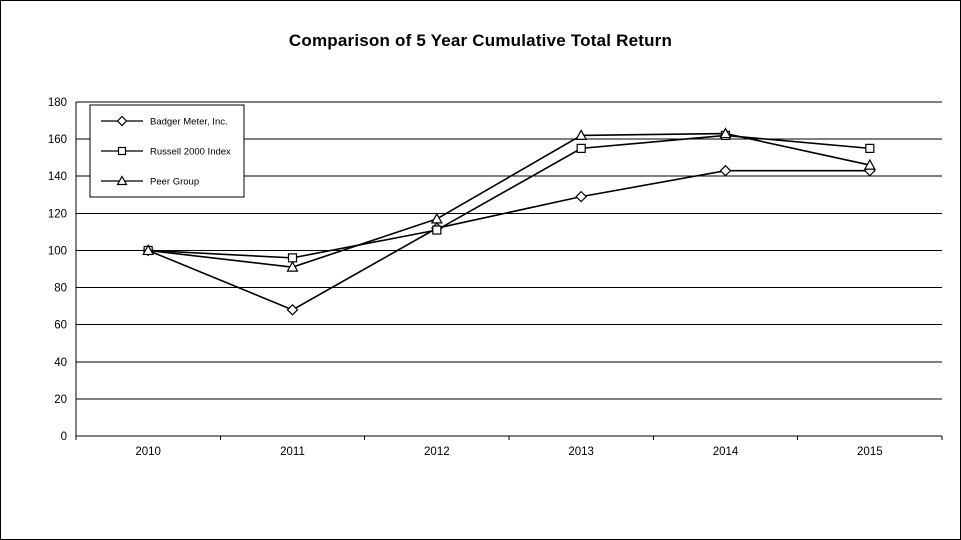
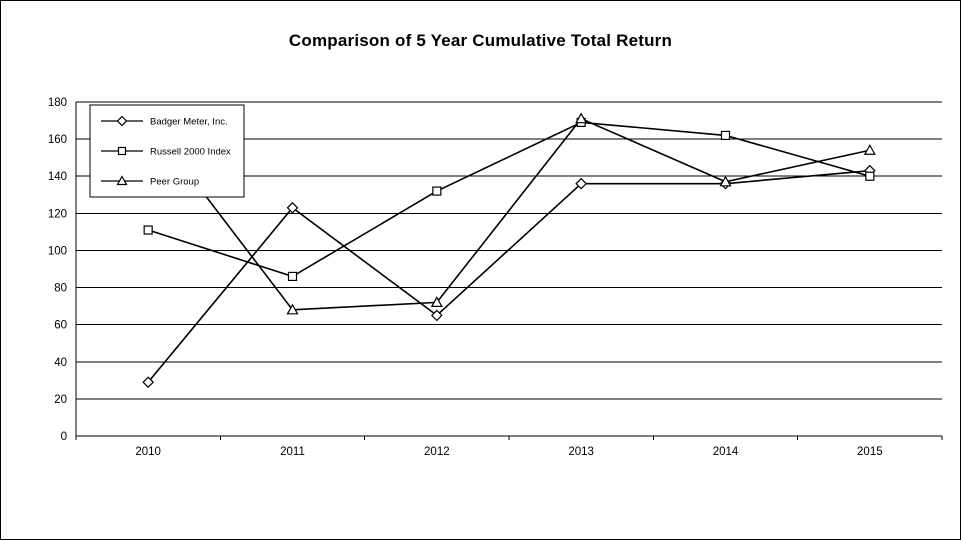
Badger Meter, Inc./2010: 100 -> 29
Russell 2000 Index/2010: 100 -> 111
Peer Group/2010: 100 -> 170
Badger Meter, Inc./2011: 68 -> 123
Russell 2000 Index/2011: 96 -> 86
Peer Group/2011: 91 -> 68
Badger Meter, Inc./2012: 112 -> 65
Russell 2000 Index/2012: 111 -> 132
Peer Group/2012: 117 -> 72
Badger Meter, Inc./2013: 129 -> 136
Russell 2000 Index/2013: 155 -> 169
Peer Group/2013: 162 -> 171
Badger Meter, Inc./2014: 143 -> 136
Peer Group/2014: 163 -> 137
Russell 2000 Index/2015: 155 -> 140
Peer Group/2015: 146 -> 154
